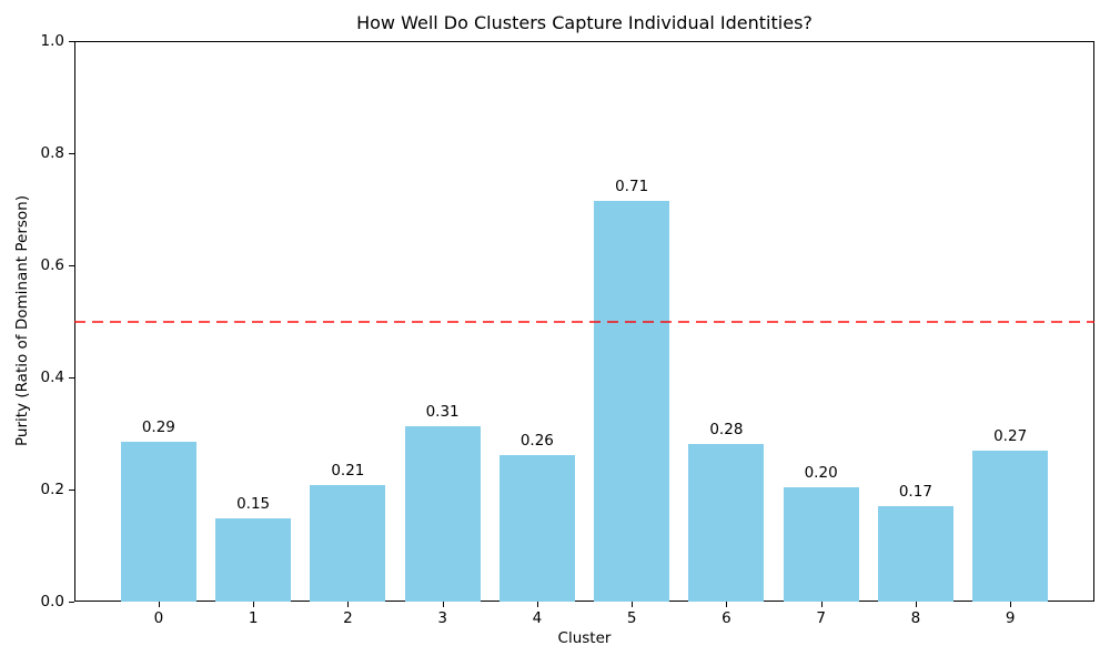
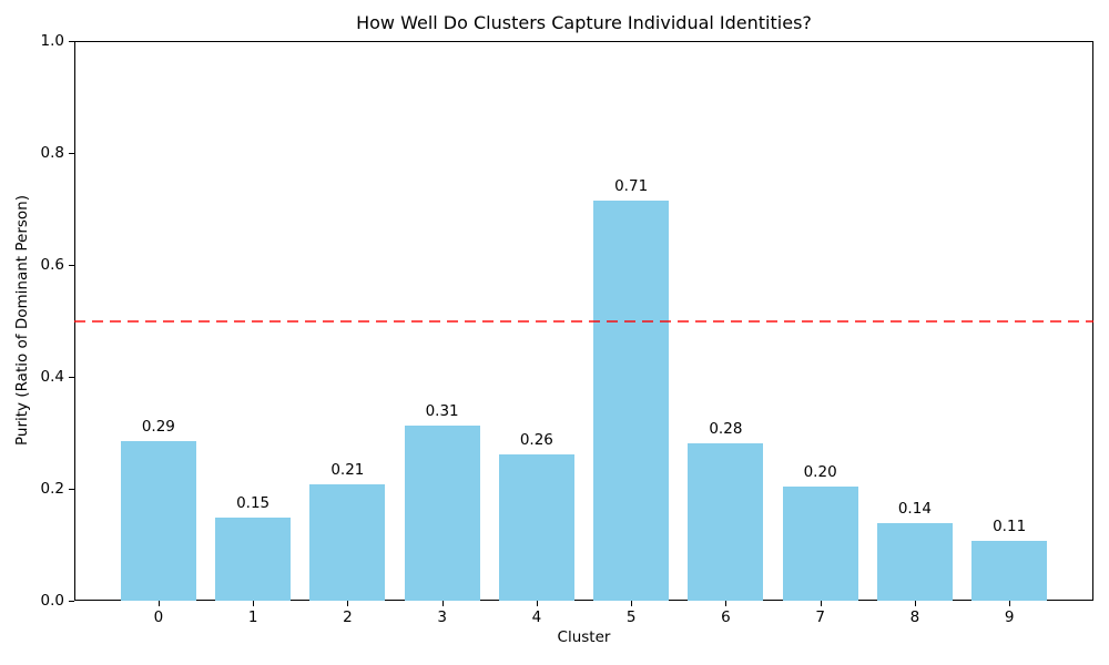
8: 0.17 -> 0.14
9: 0.27 -> 0.11
